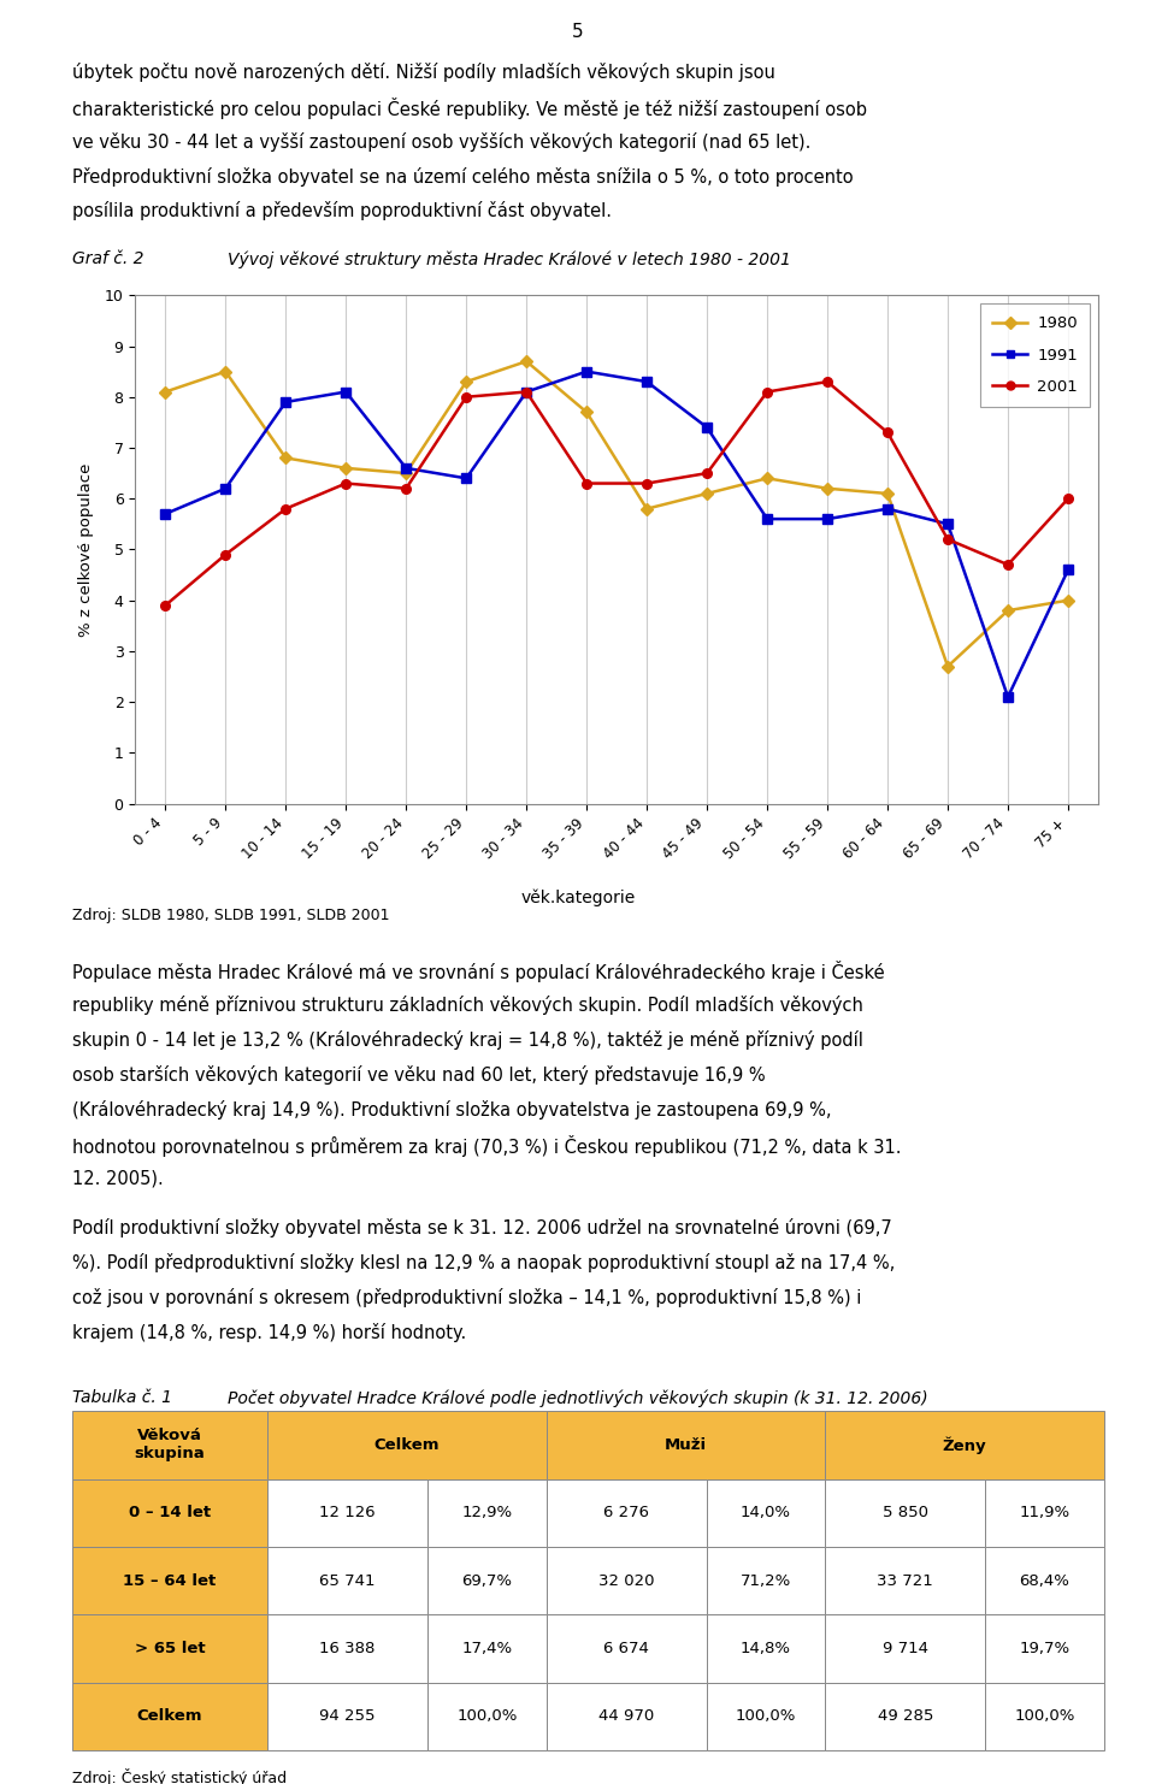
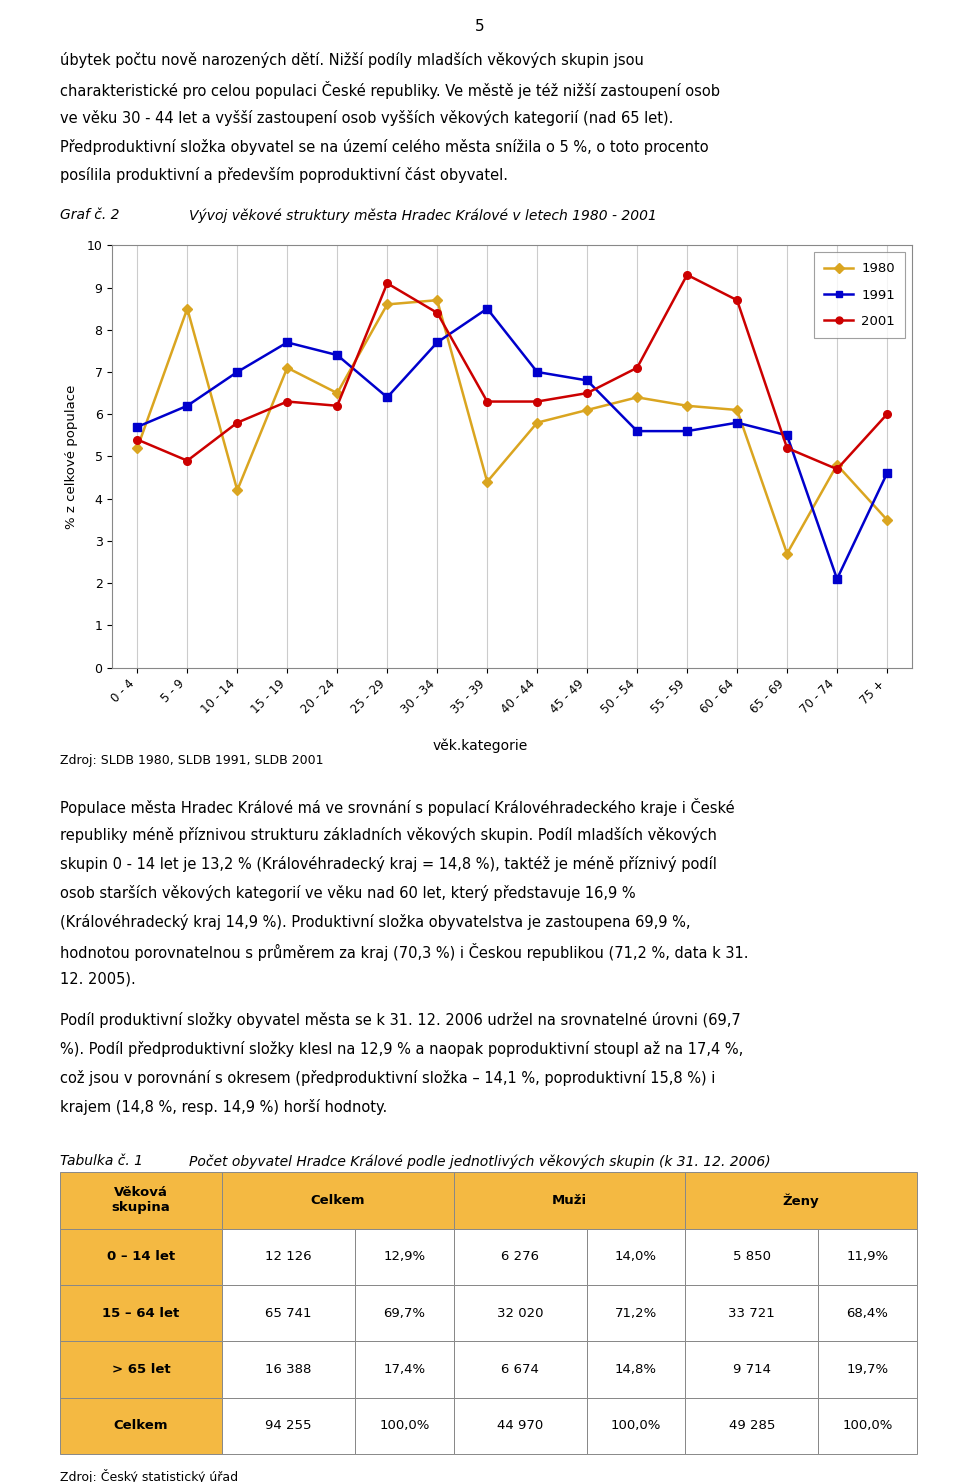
1980/0 - 4: 8.1 -> 5.2
2001/0 - 4: 3.9 -> 5.4
1980/10 - 14: 6.8 -> 4.2
1991/10 - 14: 7.9 -> 7.0
1980/15 - 19: 6.6 -> 7.1
1991/15 - 19: 8.1 -> 7.7
1991/20 - 24: 6.6 -> 7.4
1980/25 - 29: 8.3 -> 8.6
2001/25 - 29: 8.0 -> 9.1
1991/30 - 34: 8.1 -> 7.7
2001/30 - 34: 8.1 -> 8.4
1980/35 - 39: 7.7 -> 4.4
1991/40 - 44: 8.3 -> 7.0
1991/45 - 49: 7.4 -> 6.8
2001/50 - 54: 8.1 -> 7.1
2001/55 - 59: 8.3 -> 9.3
2001/60 - 64: 7.3 -> 8.7
1980/70 - 74: 3.8 -> 4.8
1980/75 +: 4.0 -> 3.5
